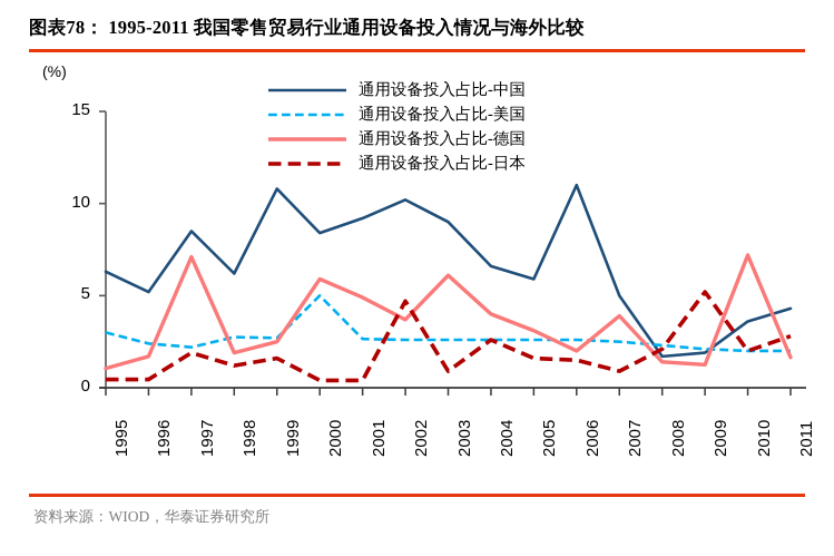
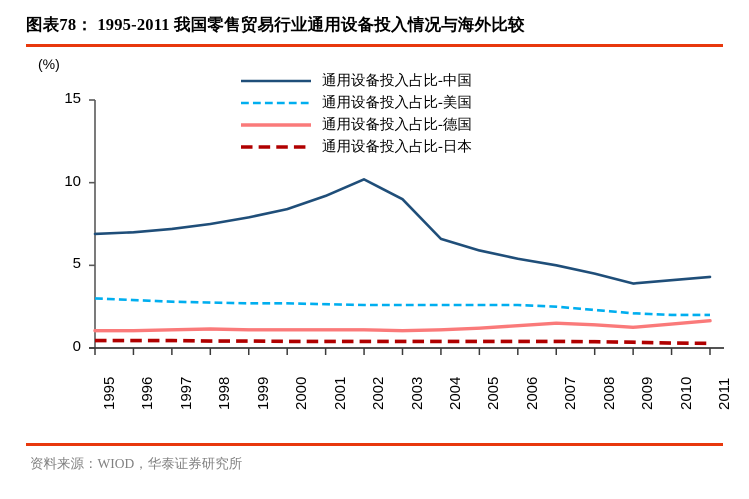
通用设备投入占比-中国/1995: 6.3 -> 6.9
通用设备投入占比-中国/1996: 5.2 -> 7.0
通用设备投入占比-美国/1996: 2.4 -> 2.9
通用设备投入占比-德国/1996: 1.7 -> 1.1
通用设备投入占比-中国/1997: 8.5 -> 7.2
通用设备投入占比-美国/1997: 2.2 -> 2.8
通用设备投入占比-德国/1997: 7.1 -> 1.1
通用设备投入占比-日本/1997: 1.9 -> 0.5
通用设备投入占比-中国/1998: 6.2 -> 7.5
通用设备投入占比-德国/1998: 1.9 -> 1.1
通用设备投入占比-日本/1998: 1.2 -> 0.4
通用设备投入占比-中国/1999: 10.8 -> 7.9
通用设备投入占比-德国/1999: 2.5 -> 1.1
通用设备投入占比-日本/1999: 1.6 -> 0.4
通用设备投入占比-美国/2000: 5.0 -> 2.7
通用设备投入占比-德国/2000: 5.9 -> 1.1
通用设备投入占比-德国/2001: 4.9 -> 1.1
通用设备投入占比-德国/2002: 3.7 -> 1.1
通用设备投入占比-日本/2002: 4.7 -> 0.4
通用设备投入占比-德国/2003: 6.1 -> 1.1
通用设备投入占比-日本/2003: 0.9 -> 0.4
通用设备投入占比-德国/2004: 4.0 -> 1.1
通用设备投入占比-日本/2004: 2.6 -> 0.4
通用设备投入占比-德国/2005: 3.1 -> 1.2
通用设备投入占比-日本/2005: 1.6 -> 0.4
通用设备投入占比-中国/2006: 11.0 -> 5.4
通用设备投入占比-德国/2006: 2.0 -> 1.4
通用设备投入占比-日本/2006: 1.5 -> 0.4
通用设备投入占比-德国/2007: 3.9 -> 1.5
通用设备投入占比-日本/2007: 0.9 -> 0.4
通用设备投入占比-中国/2008: 1.7 -> 4.5
通用设备投入占比-日本/2008: 2.1 -> 0.4
通用设备投入占比-中国/2009: 1.9 -> 3.9
通用设备投入占比-日本/2009: 5.2 -> 0.3
通用设备投入占比-中国/2010: 3.6 -> 4.1
通用设备投入占比-德国/2010: 7.2 -> 1.4
通用设备投入占比-日本/2010: 2.0 -> 0.3
通用设备投入占比-日本/2011: 2.8 -> 0.3
